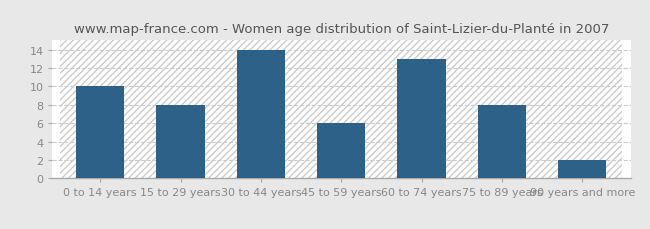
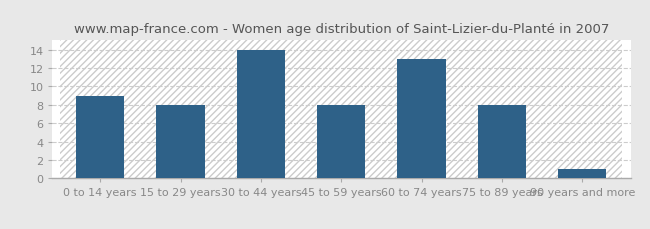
0 to 14 years: 10 -> 9
45 to 59 years: 6 -> 8
90 years and more: 2 -> 1
